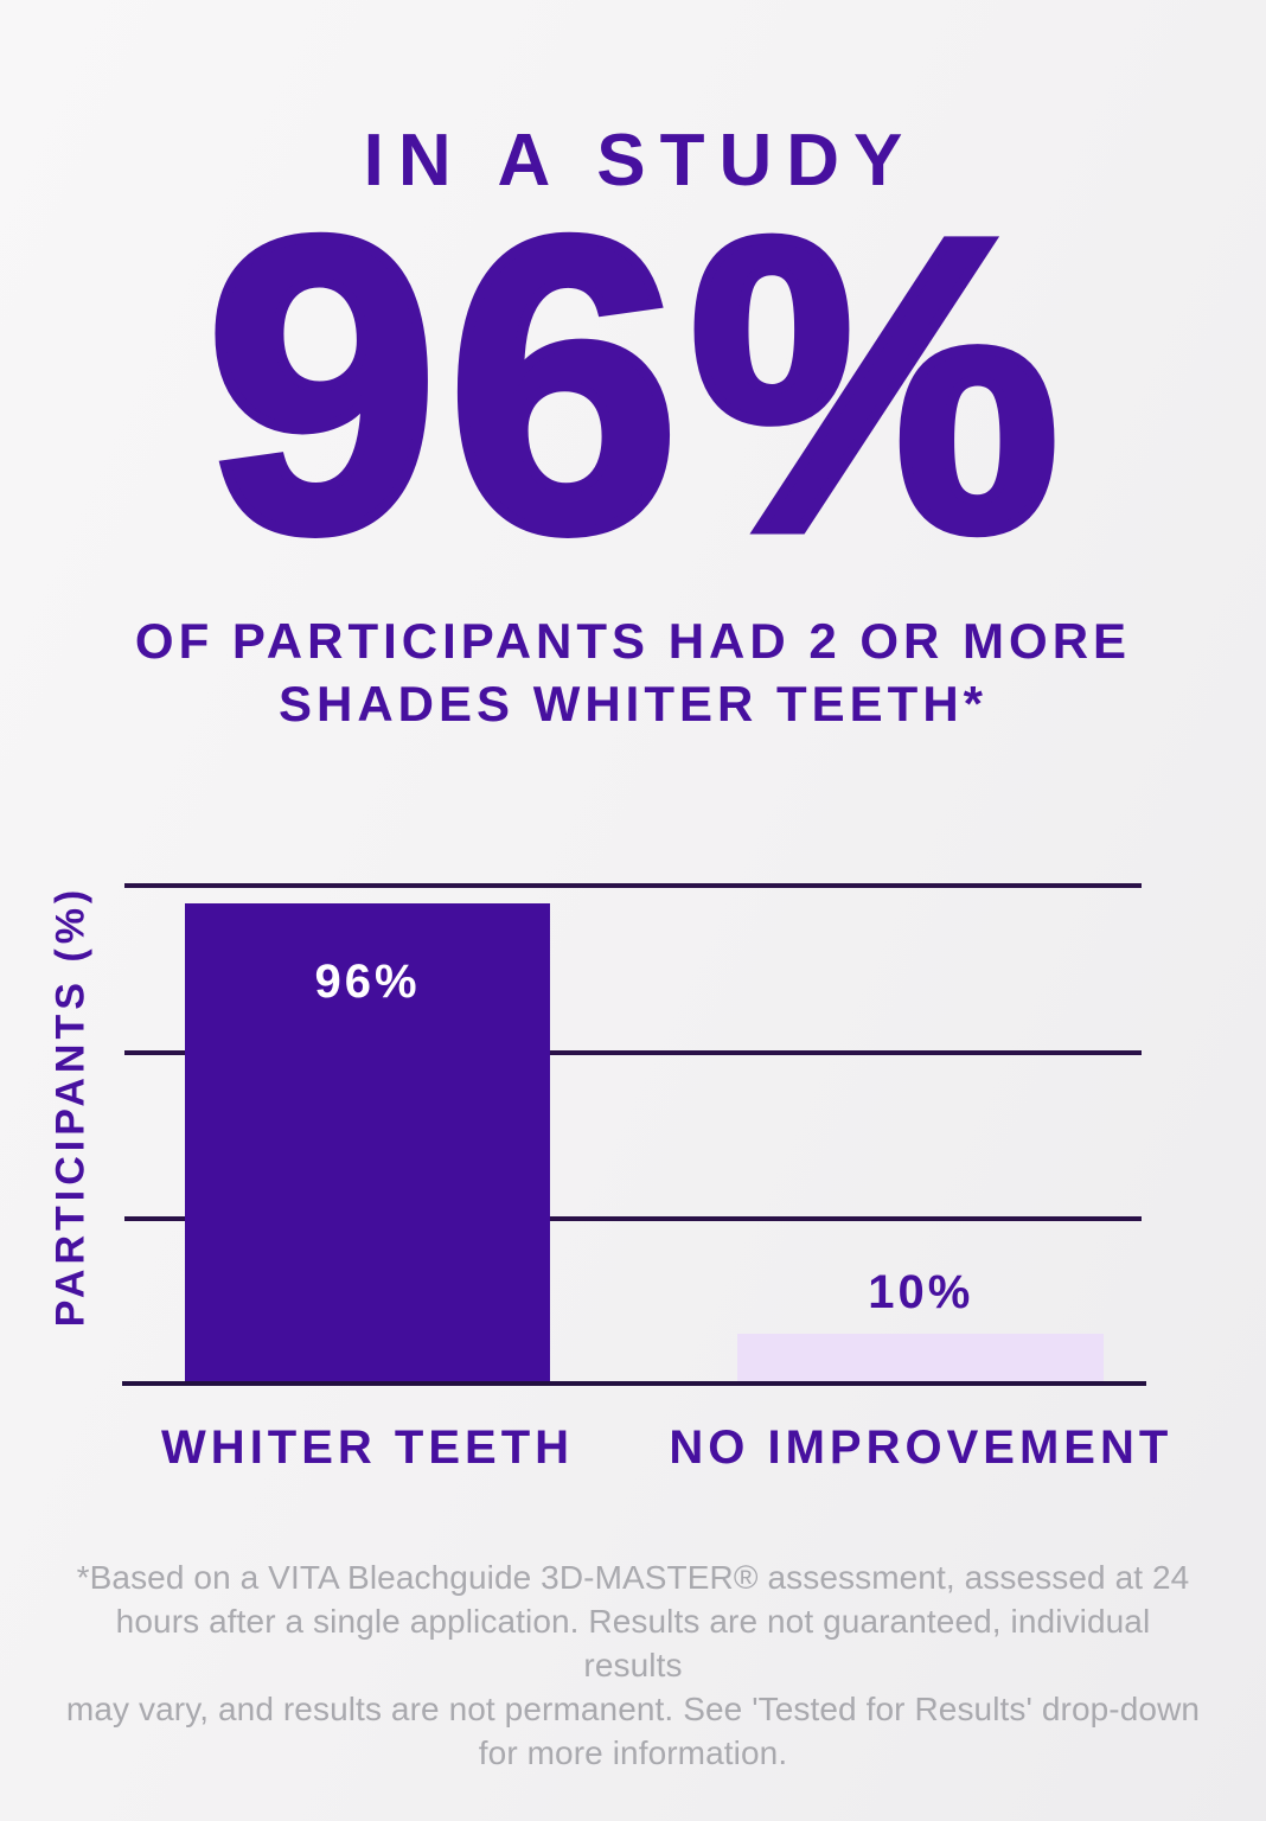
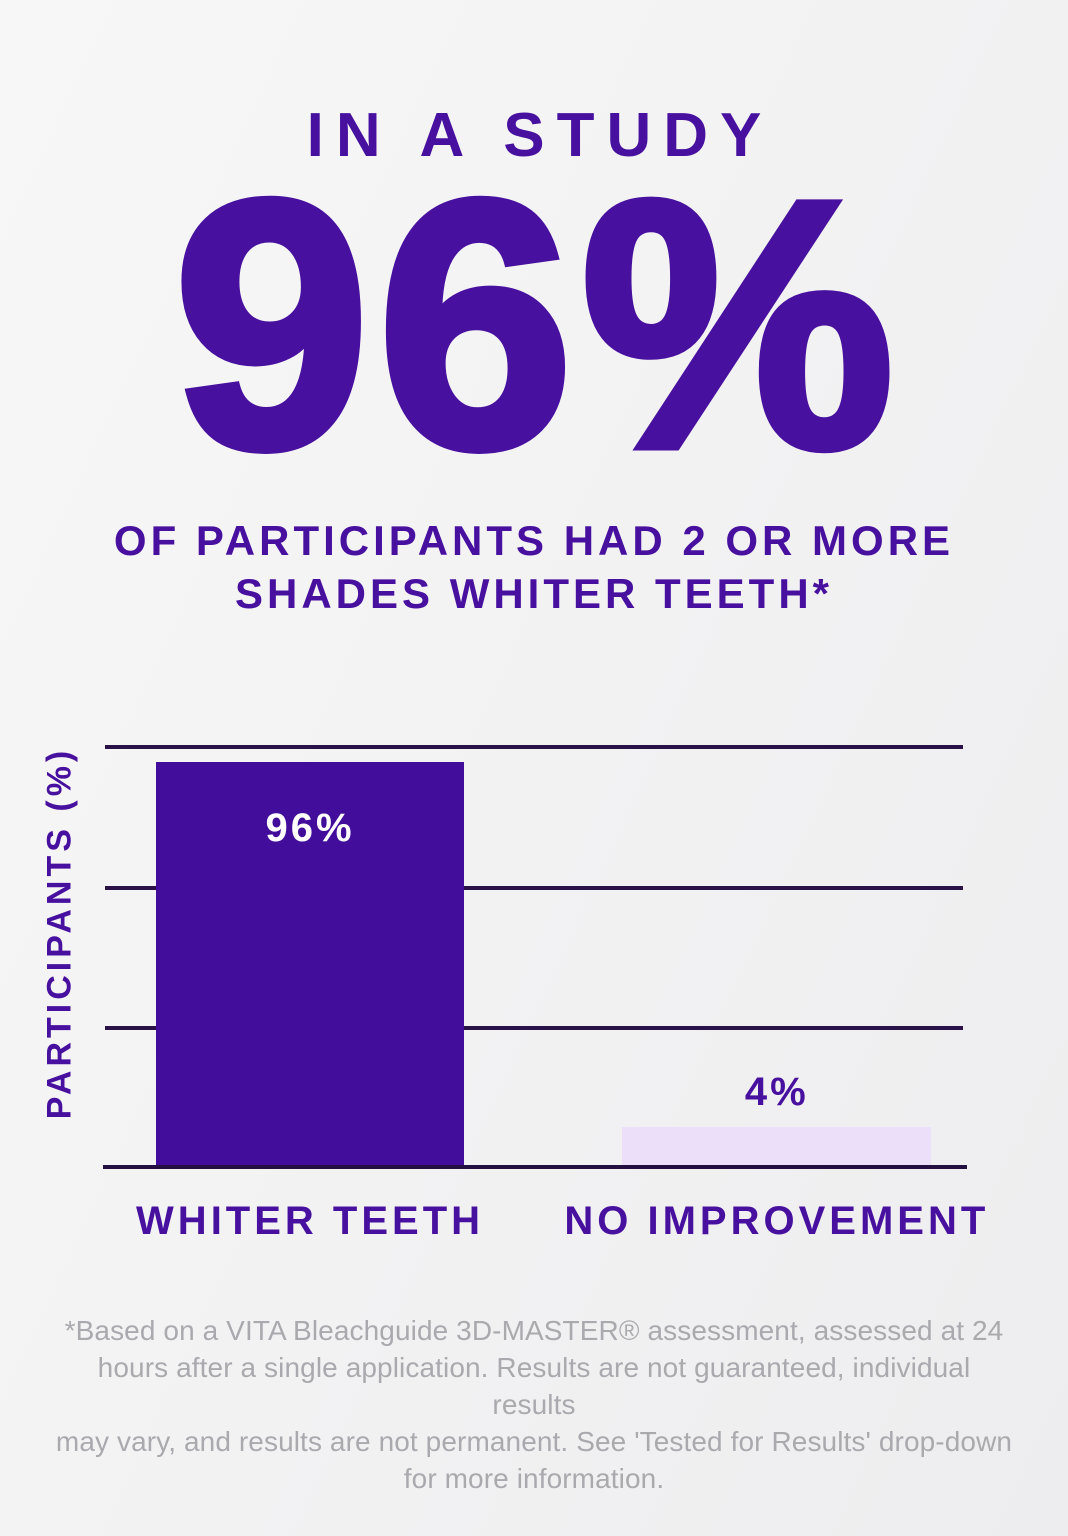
NO IMPROVEMENT: 10% -> 4%
